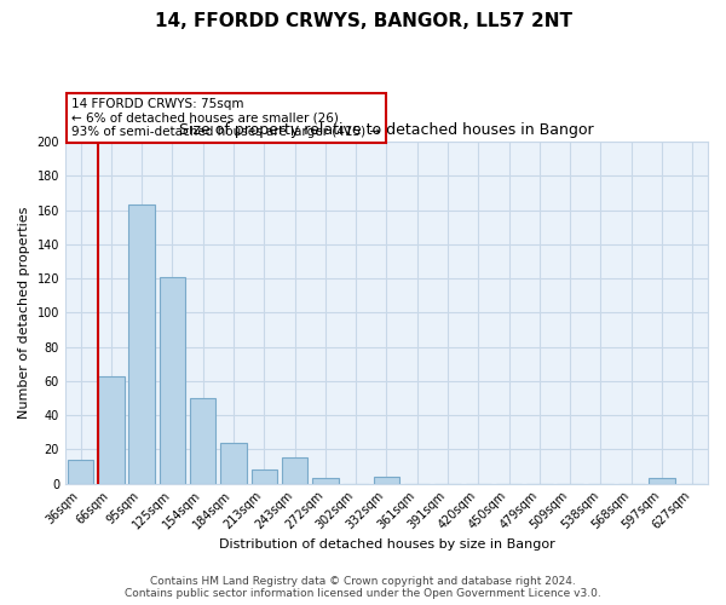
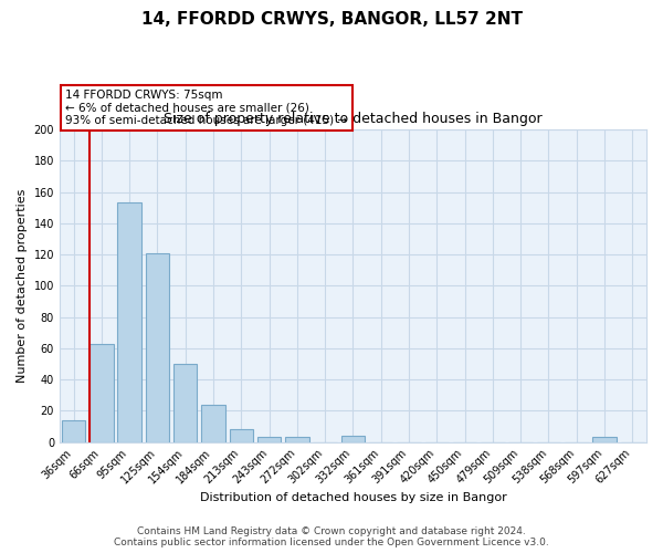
95sqm: 163 -> 153
243sqm: 15 -> 3
